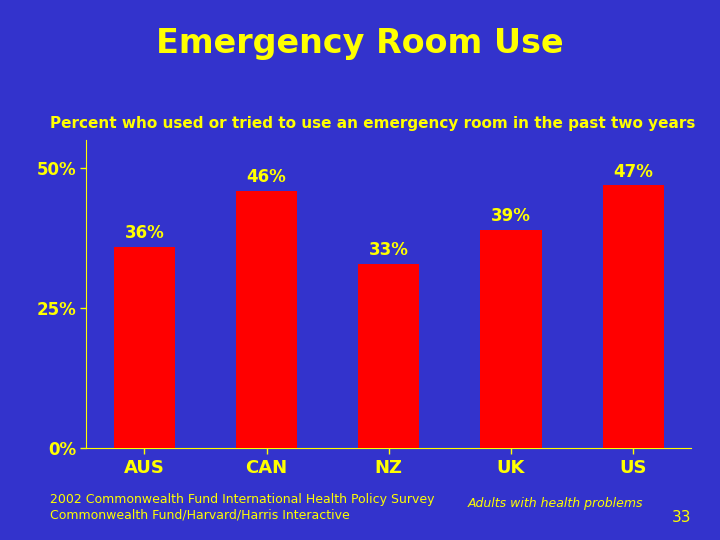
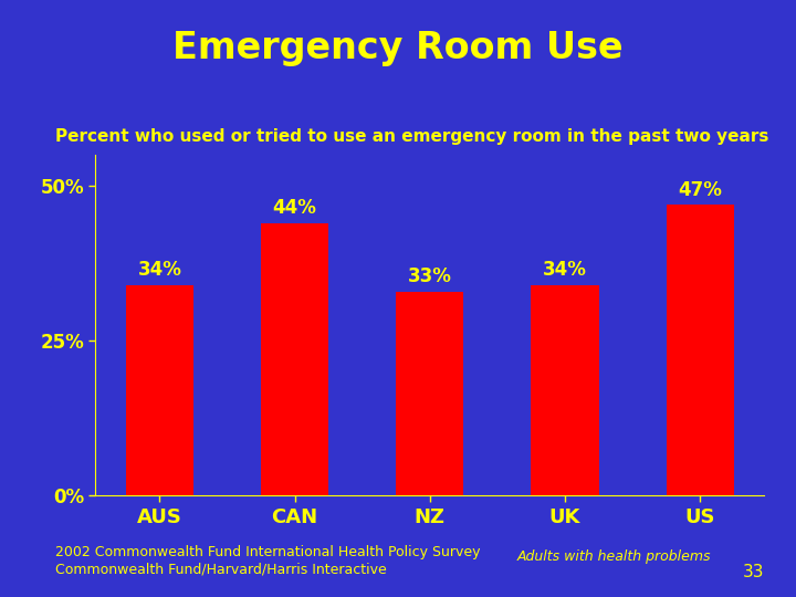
AUS: 36% -> 34%
CAN: 46% -> 44%
UK: 39% -> 34%
